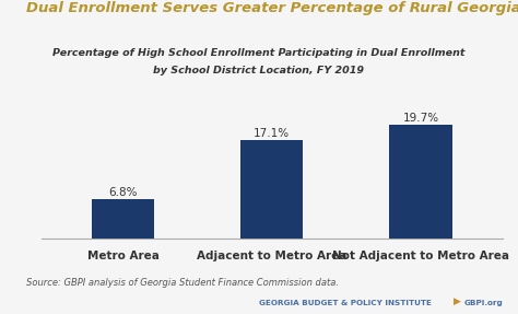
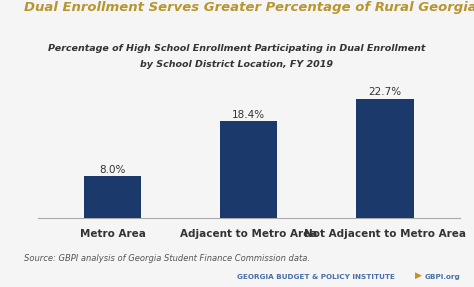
Metro Area: 6.8% -> 8.0%
Adjacent to Metro Area: 17.1% -> 18.4%
Not Adjacent to Metro Area: 19.7% -> 22.7%
